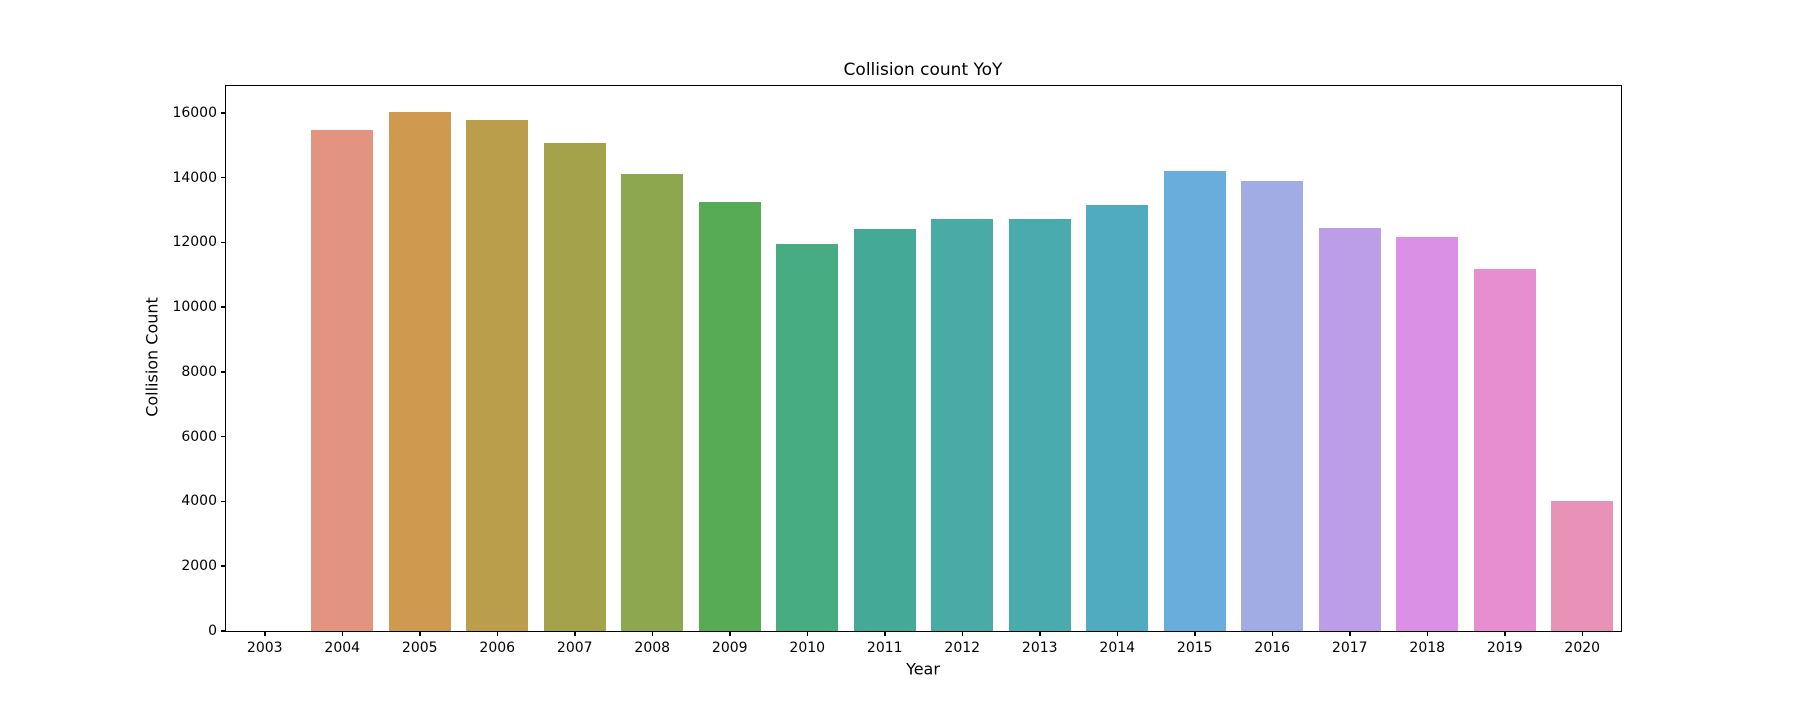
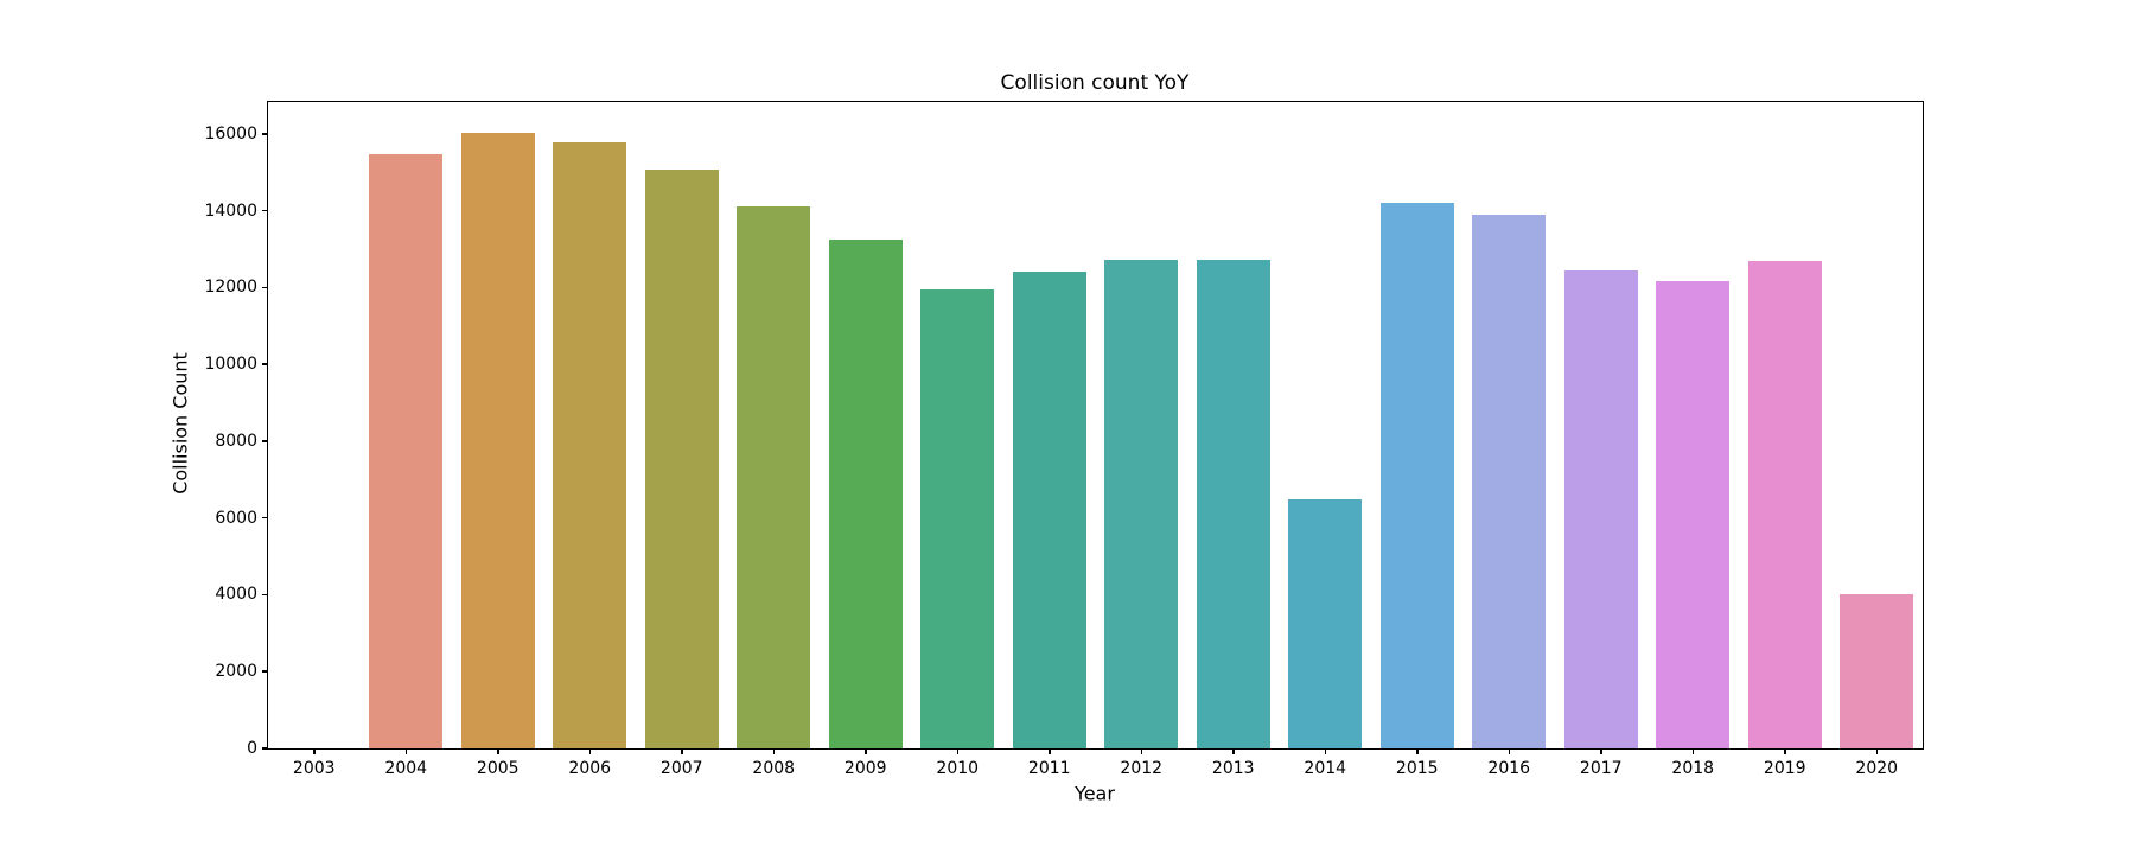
2014: 13200 -> 6500
2019: 11200 -> 12700
